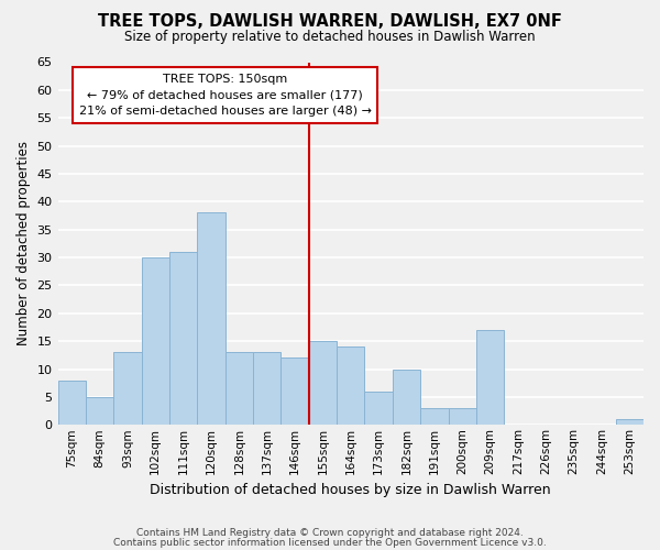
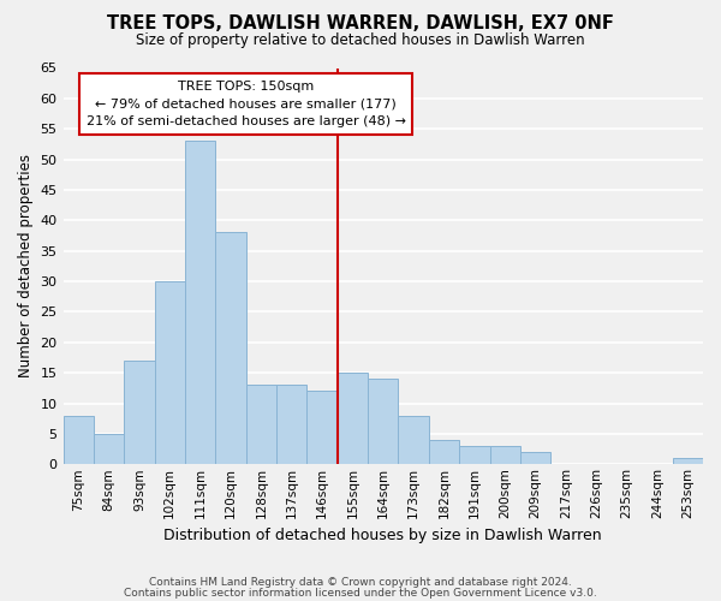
93sqm: 13 -> 17
111sqm: 31 -> 53
173sqm: 6 -> 8
182sqm: 10 -> 4
209sqm: 17 -> 2
